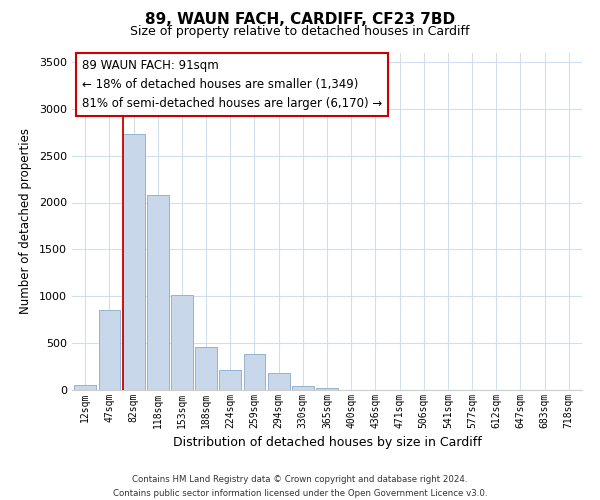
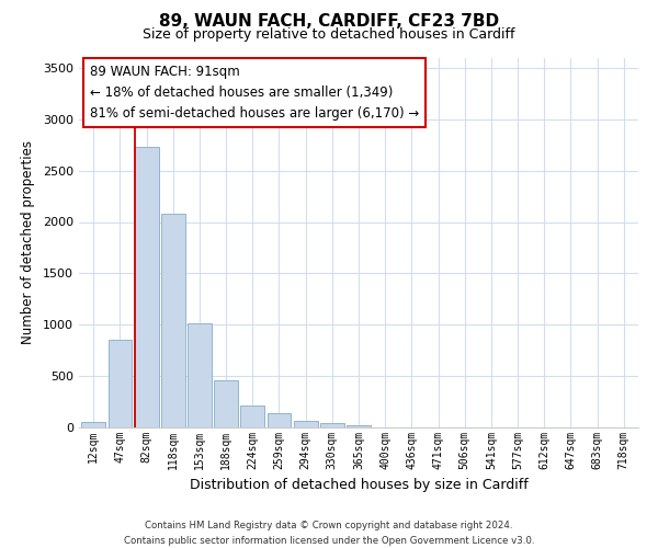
259sqm: 380 -> 140
294sqm: 180 -> 60
